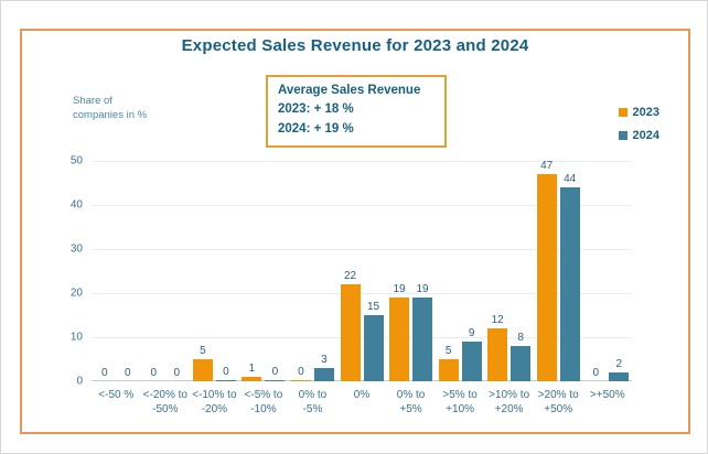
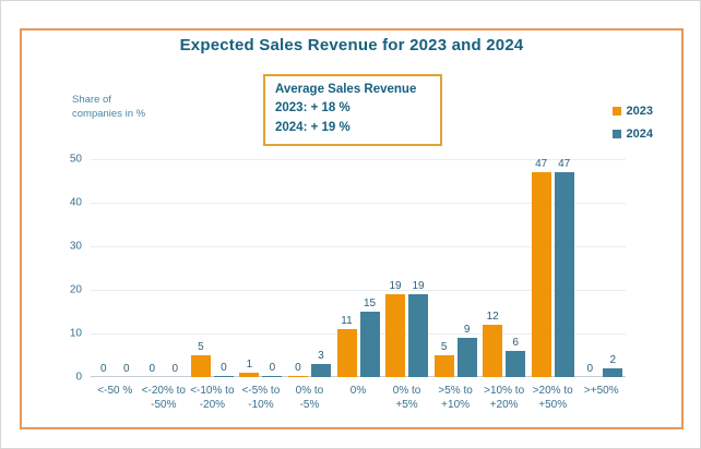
2023/0%: 22 -> 11
2024/>10% to +20%: 8 -> 6
2024/>20% to +50%: 44 -> 47
